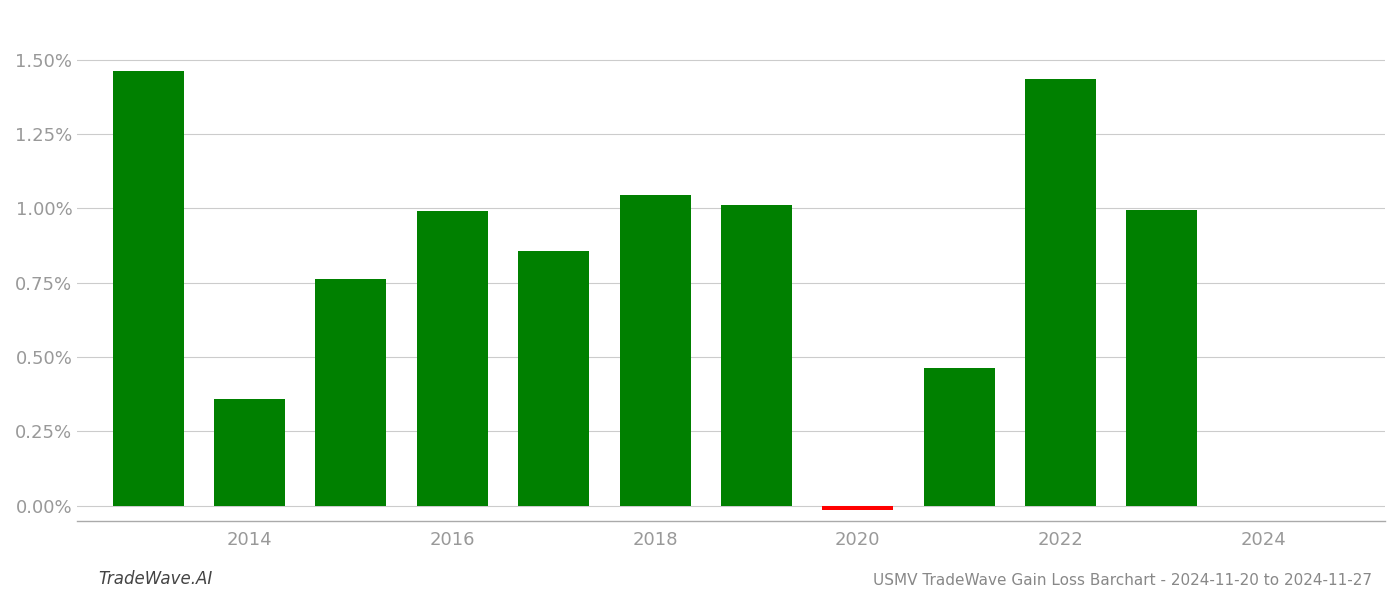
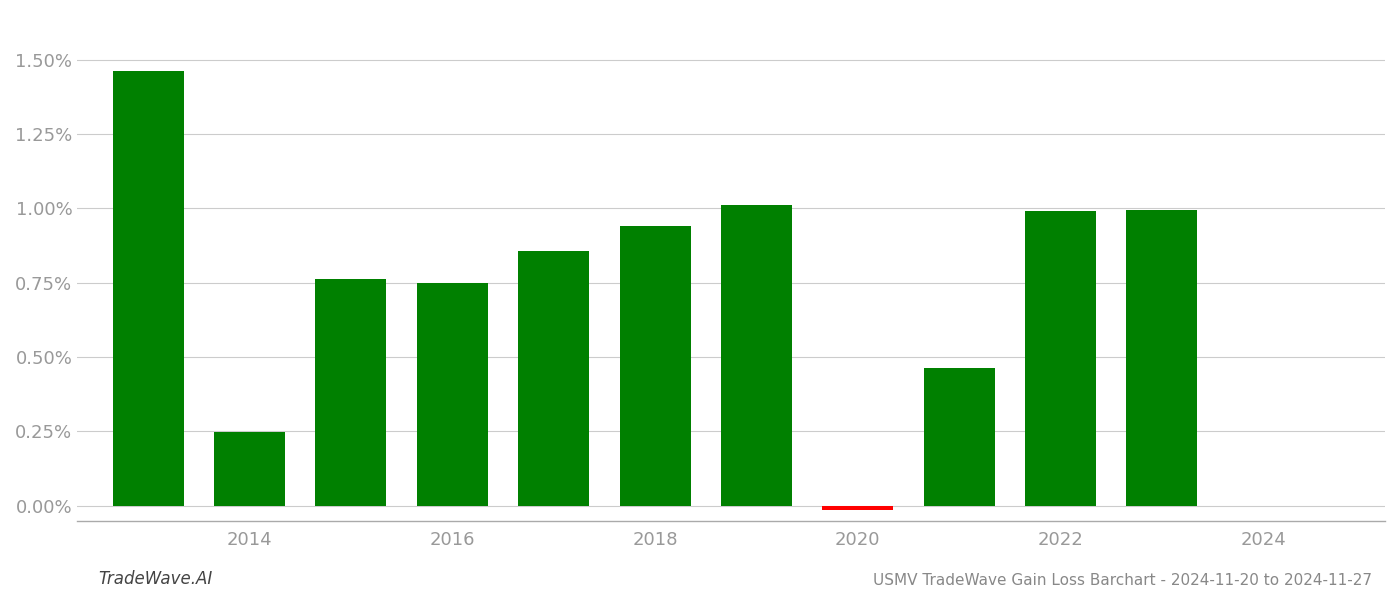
2014: 0.360% -> 0.248%
2016: 0.990% -> 0.748%
2018: 1.045% -> 0.940%
2022: 1.435% -> 0.990%
